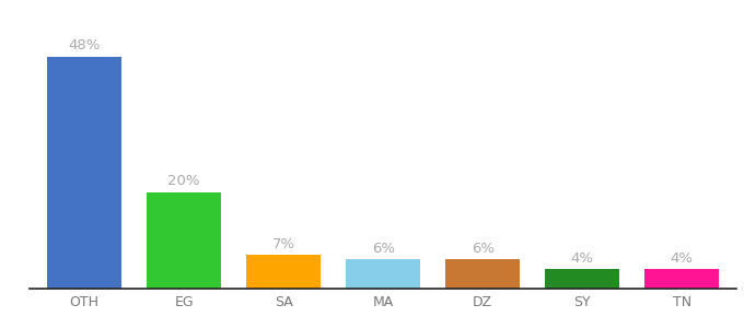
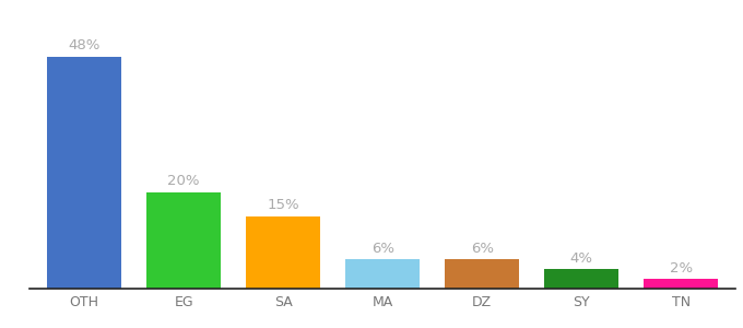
SA: 7% -> 15%
TN: 4% -> 2%
